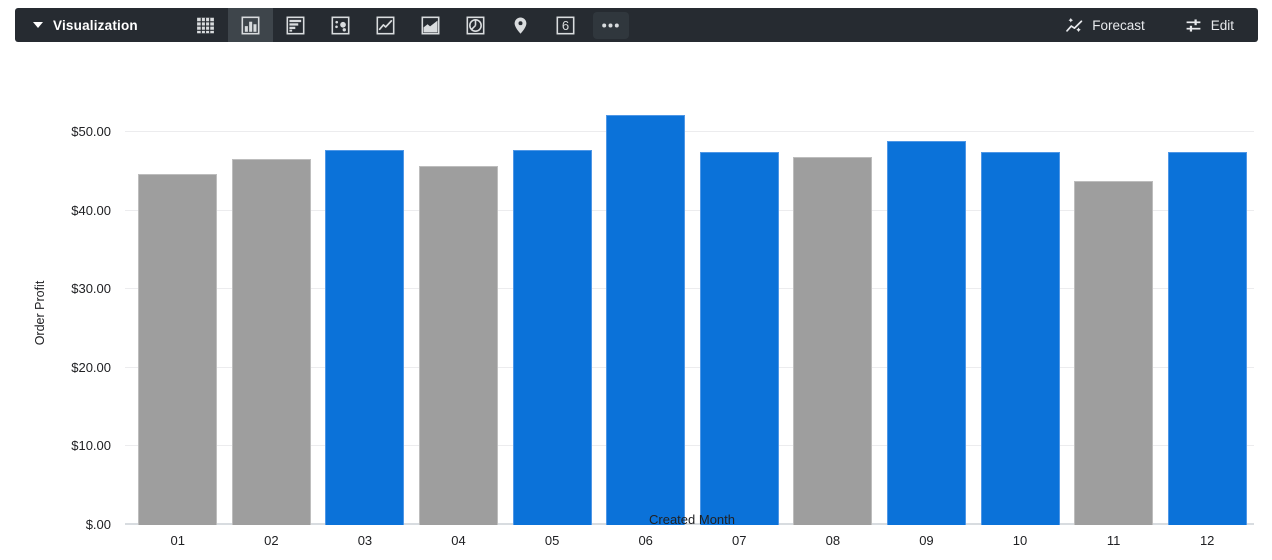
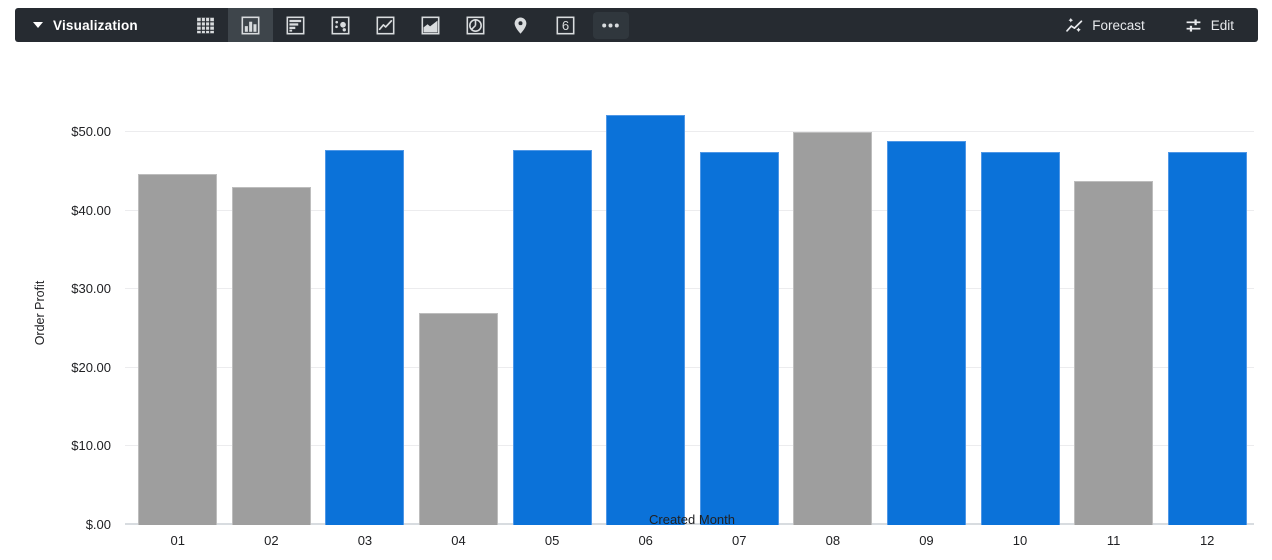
02: $47 -> $43
04: $46 -> $27
08: $47 -> $50
